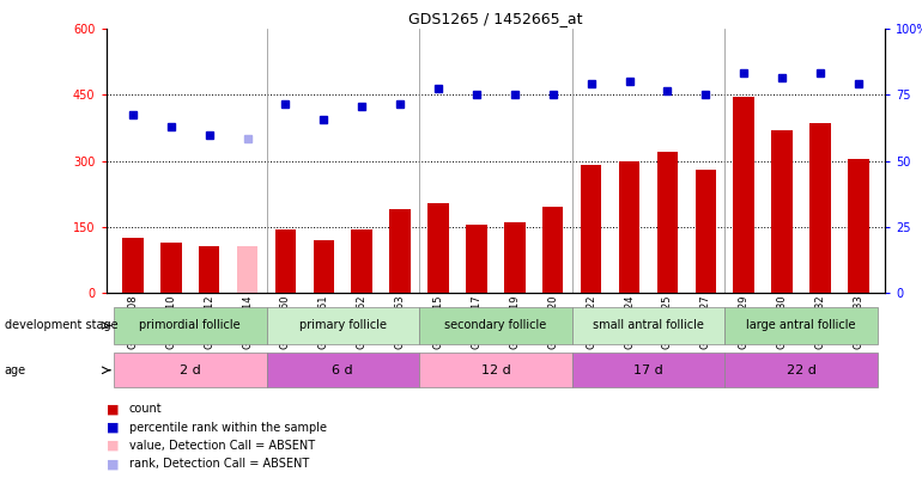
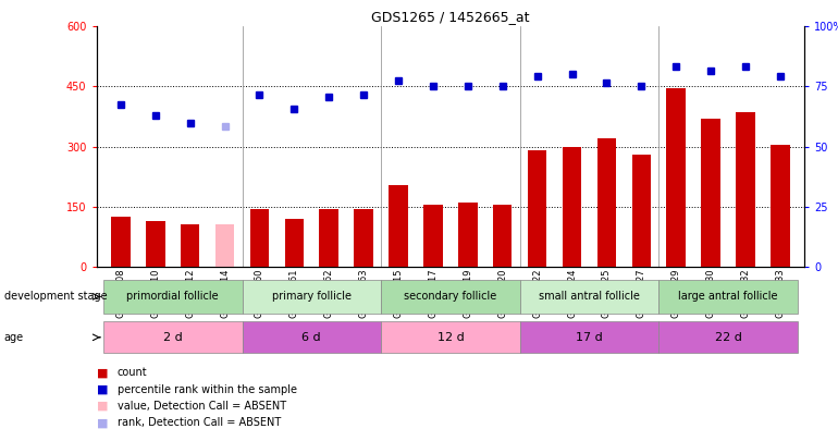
GSM74063: 190 -> 145
GSM75720: 195 -> 155
